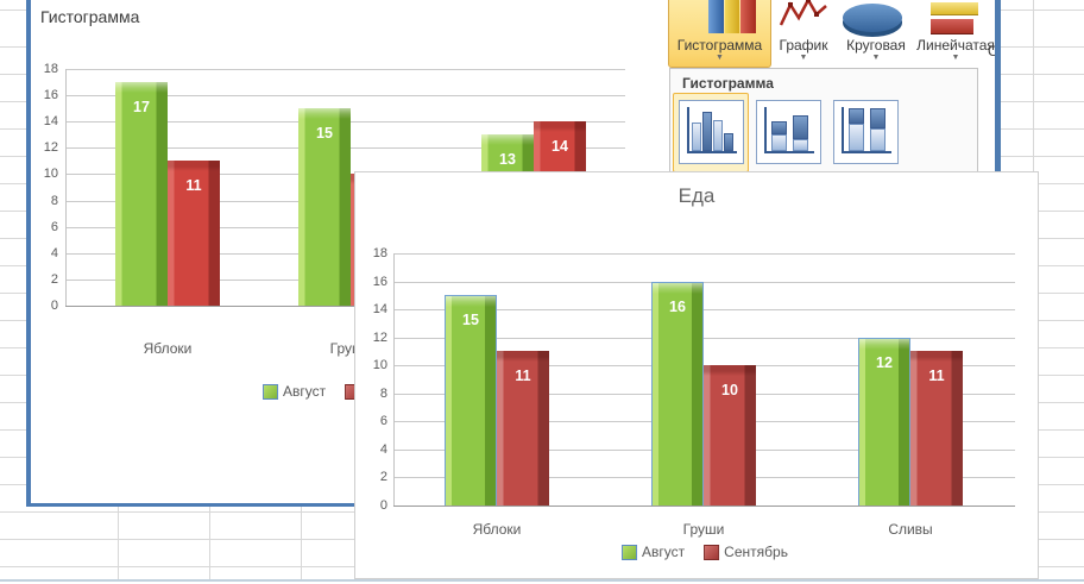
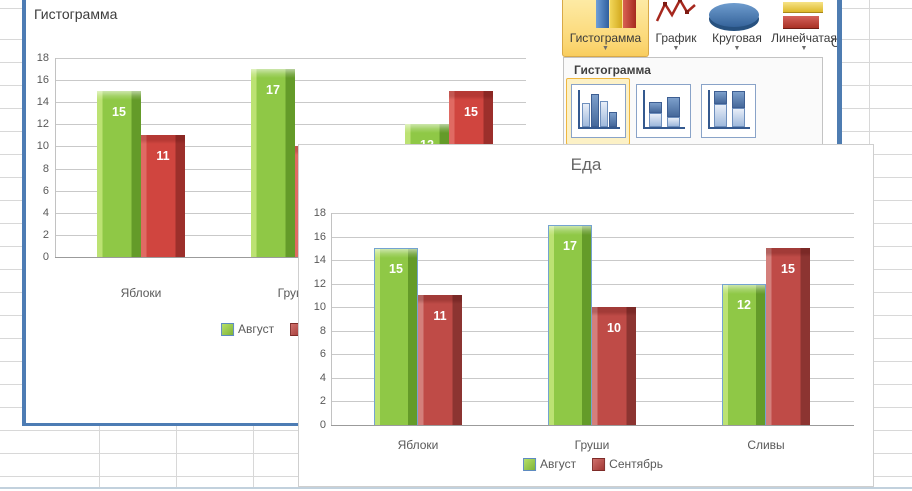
Гистограмма/Август/Яблоки: 17 -> 15
Гистограмма/Август/Груши: 15 -> 17
Гистограмма/Август/Сливы: 13 -> 12
Гистограмма/Сентябрь/Сливы: 14 -> 15
Еда/Август/Груши: 16 -> 17
Еда/Сентябрь/Сливы: 11 -> 15
